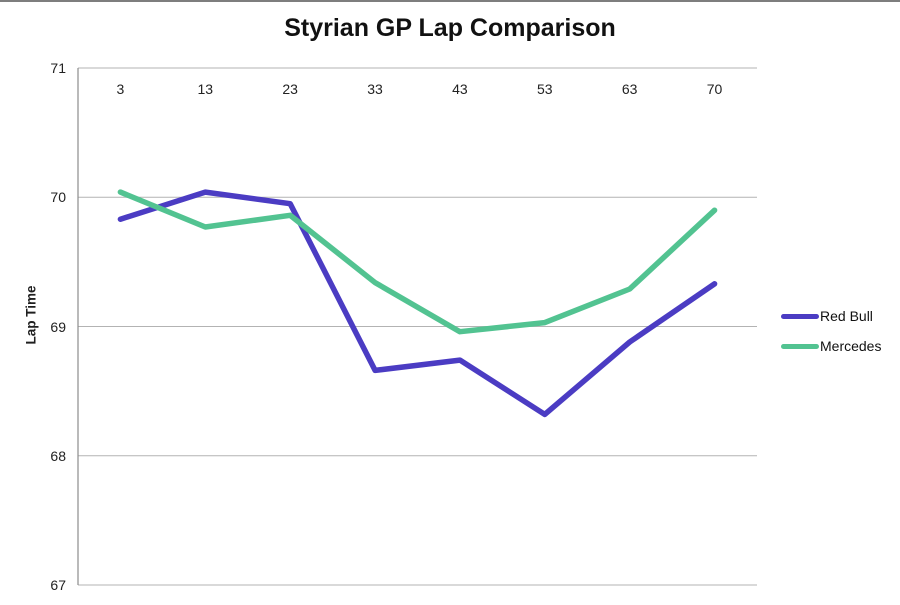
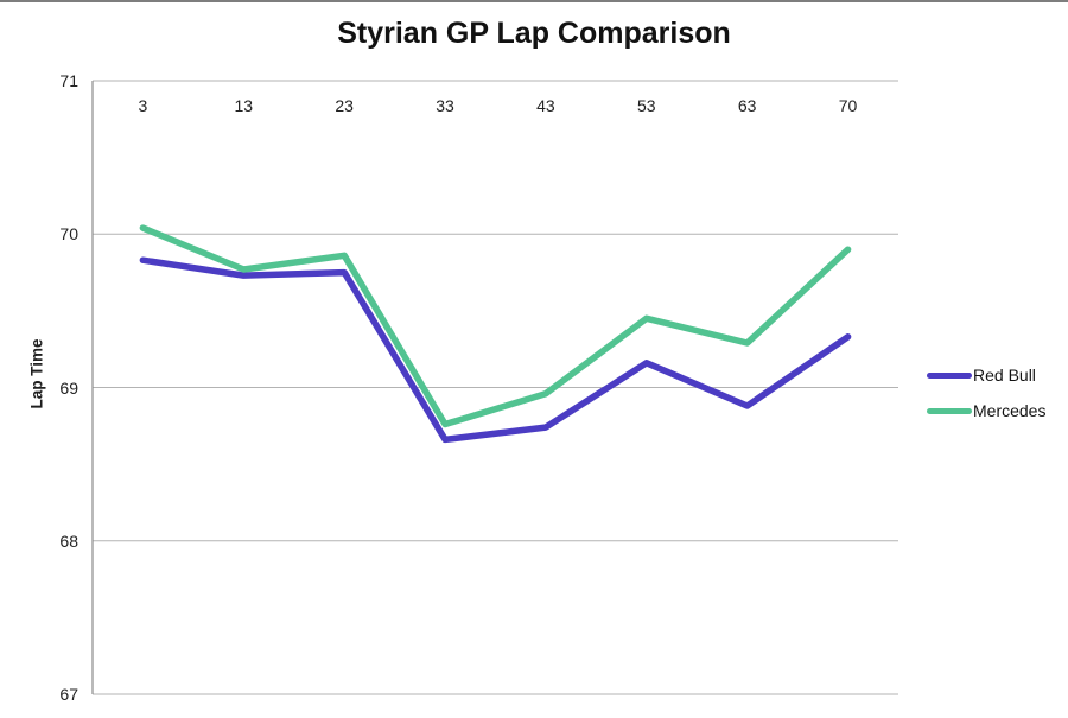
Red Bull/13: 70.04 -> 69.73
Red Bull/23: 69.95 -> 69.75
Mercedes/33: 69.34 -> 68.76
Red Bull/53: 68.32 -> 69.16
Mercedes/53: 69.03 -> 69.45
